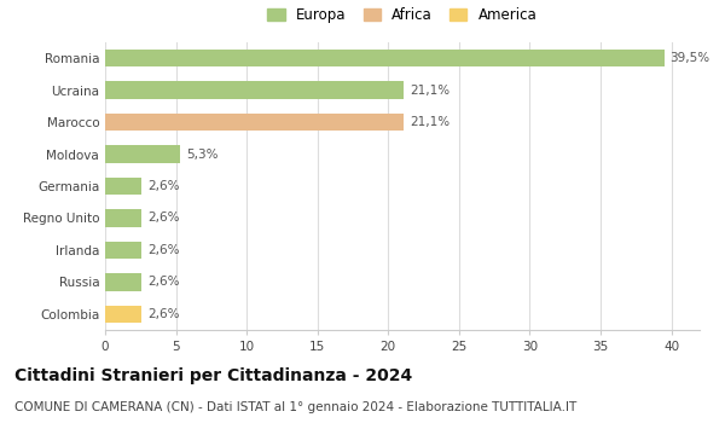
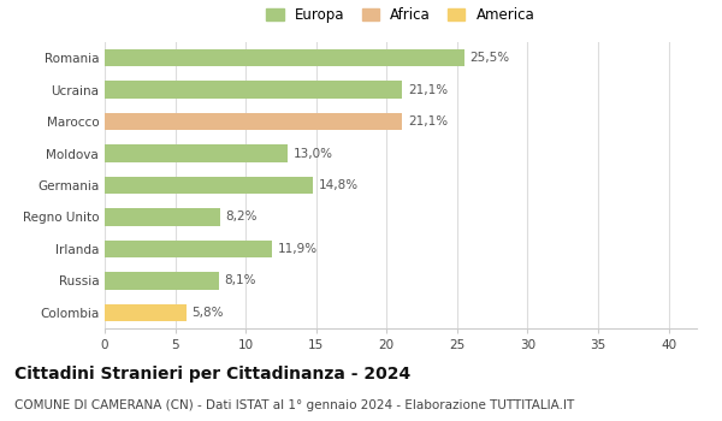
Romania: 39,5% -> 25,5%
Moldova: 5,3% -> 13,0%
Germania: 2,6% -> 14,8%
Regno Unito: 2,6% -> 8,2%
Irlanda: 2,6% -> 11,9%
Russia: 2,6% -> 8,1%
Colombia: 2,6% -> 5,8%
